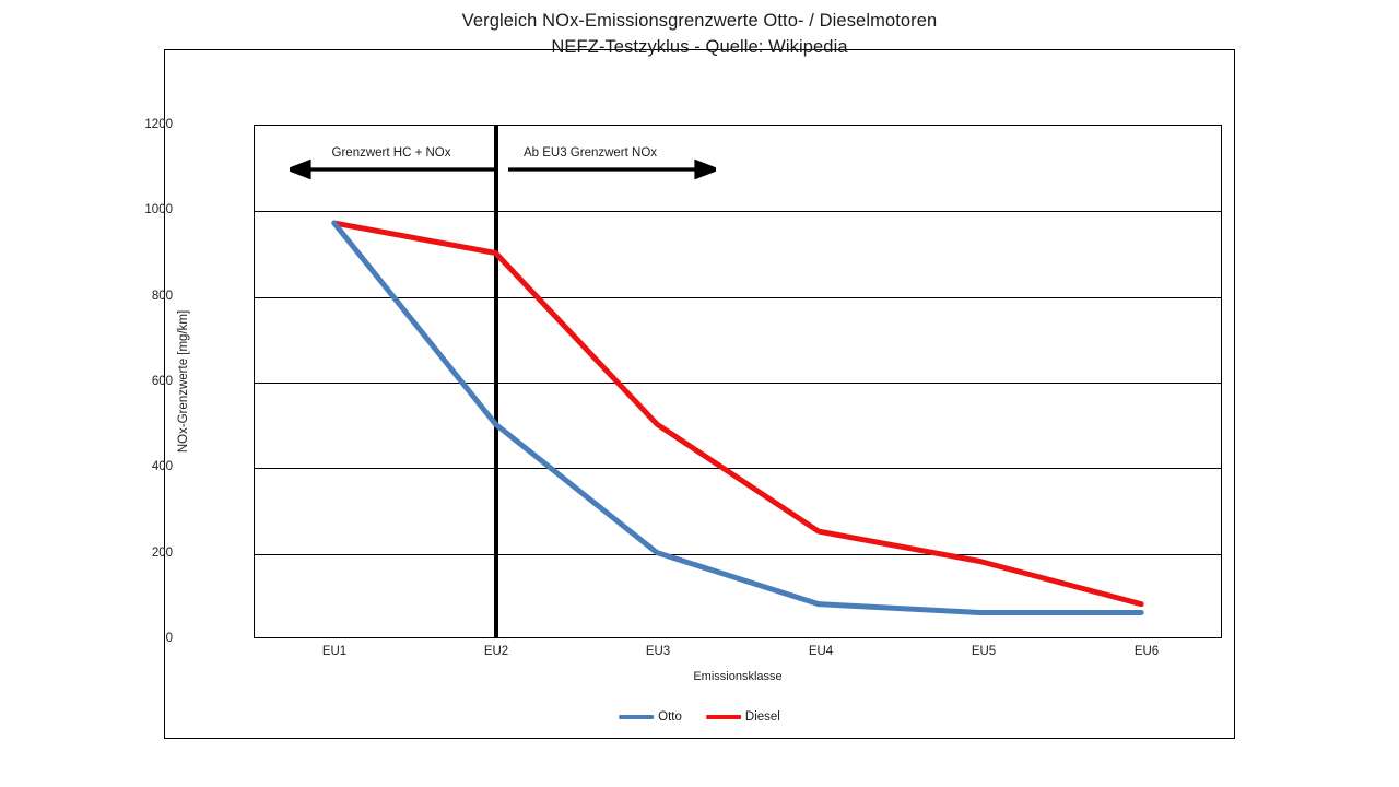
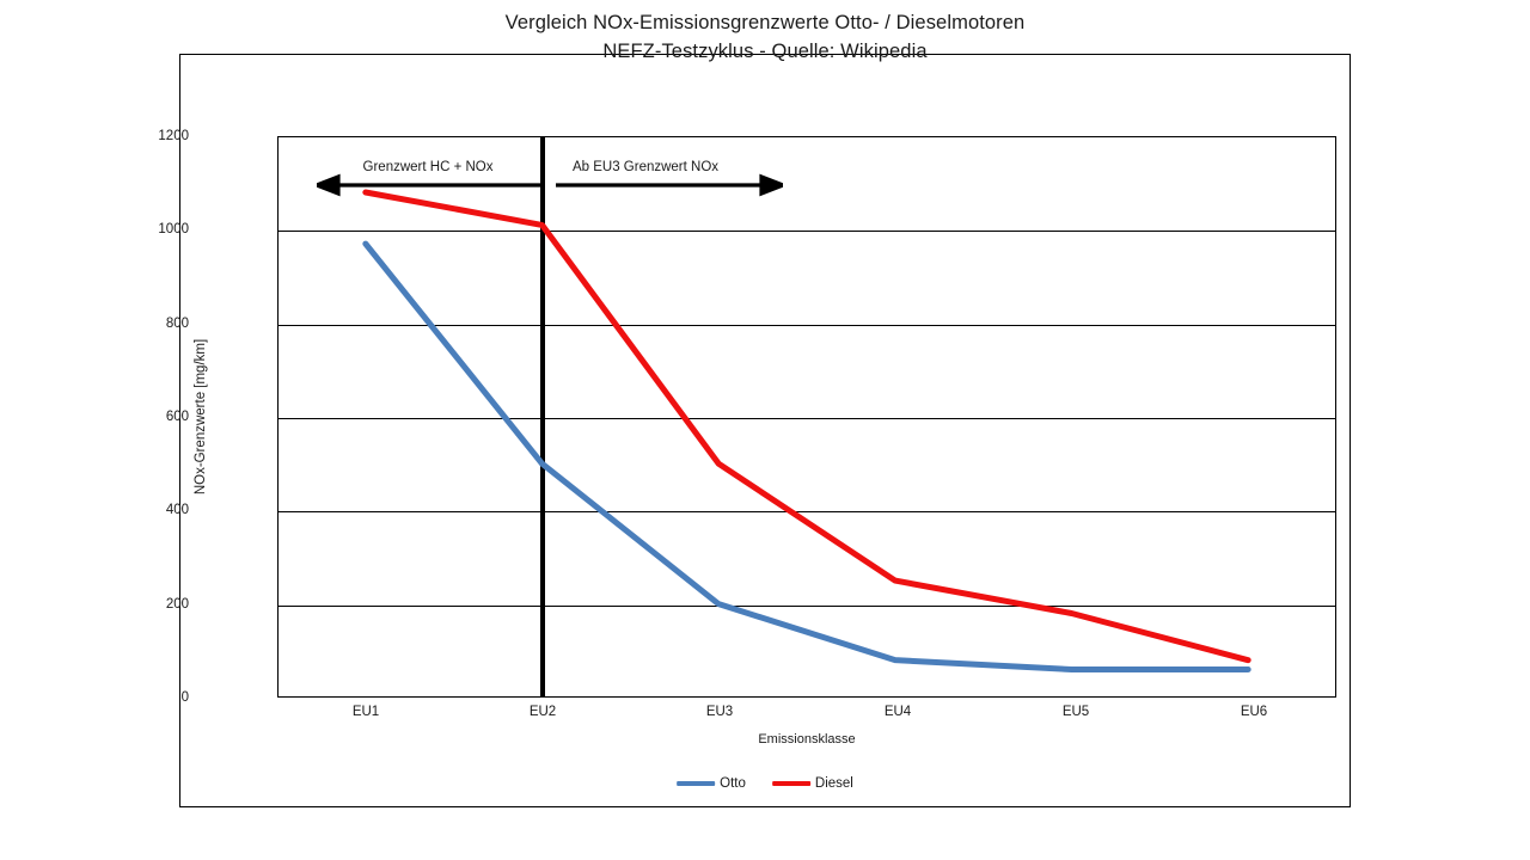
Diesel/EU1: 970 -> 1080
Diesel/EU2: 900 -> 1010
